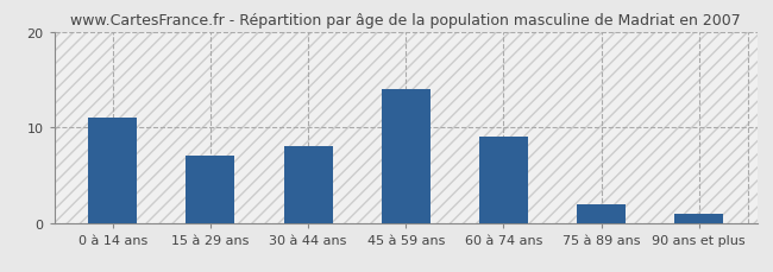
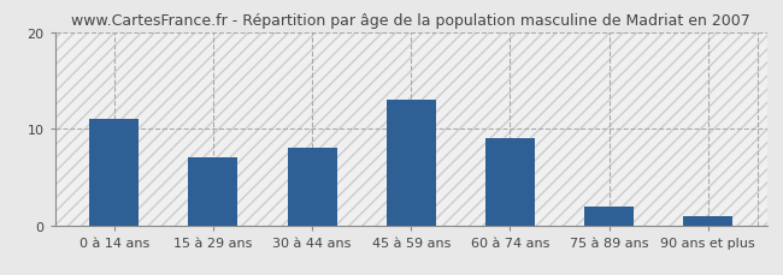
45 à 59 ans: 14 -> 13
